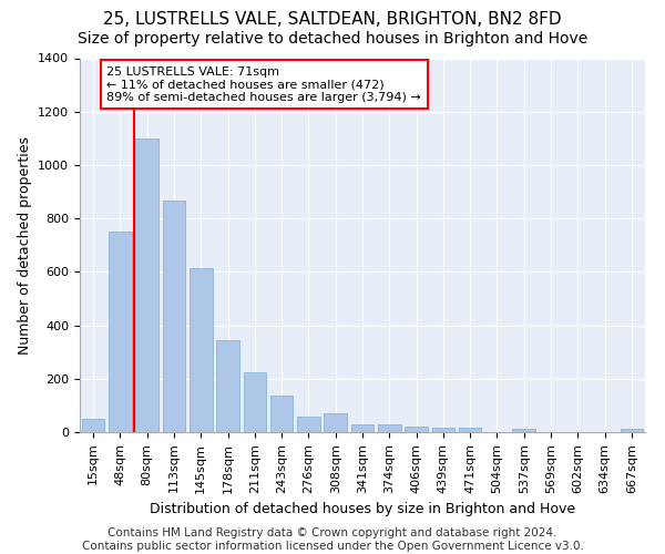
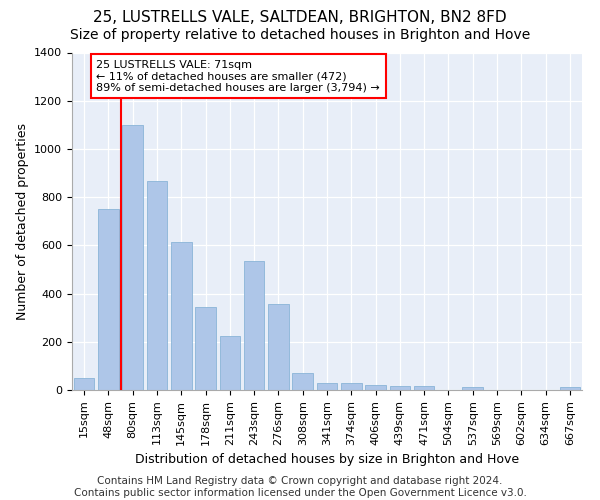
243sqm: 135 -> 535
276sqm: 60 -> 355
